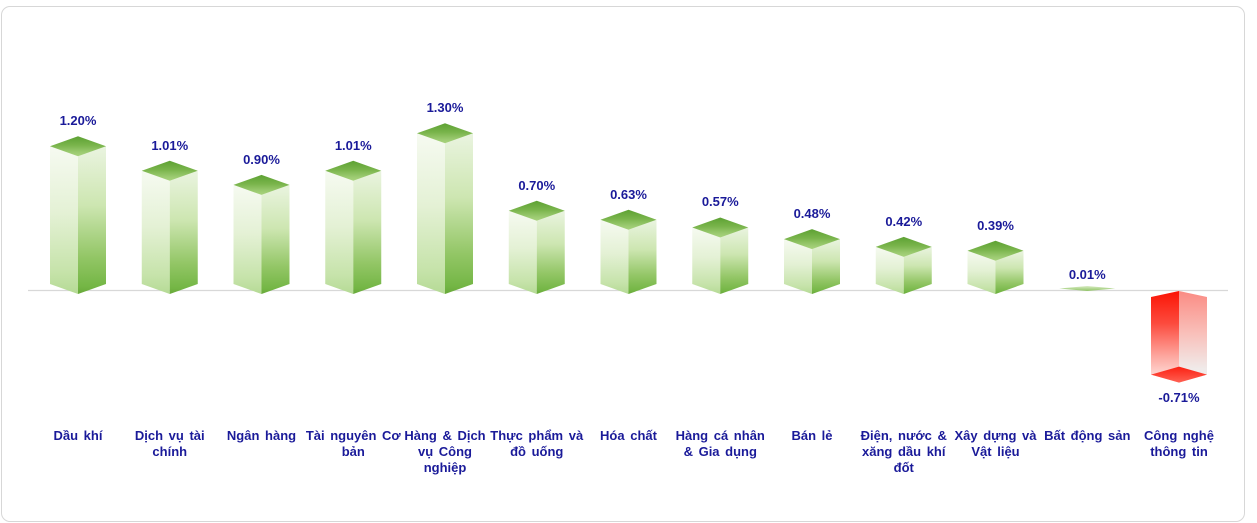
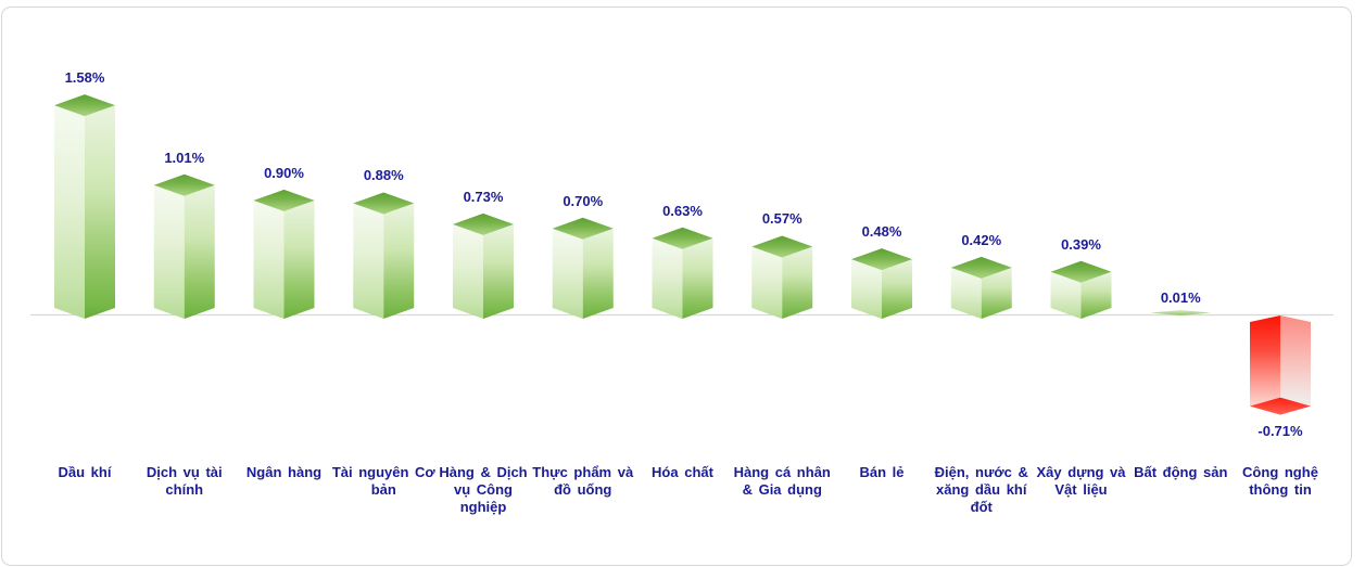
Dầu khí: 1.20% -> 1.58%
Tài nguyên Cơ bản: 1.01% -> 0.88%
Hàng & Dịch vụ Công nghiệp: 1.30% -> 0.73%
